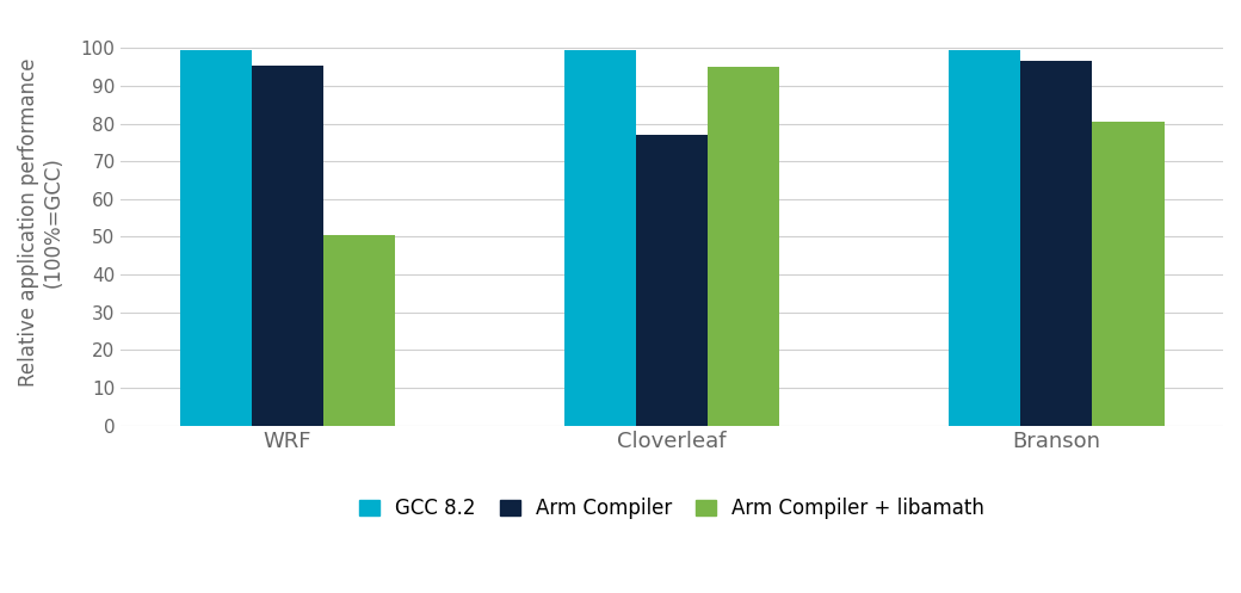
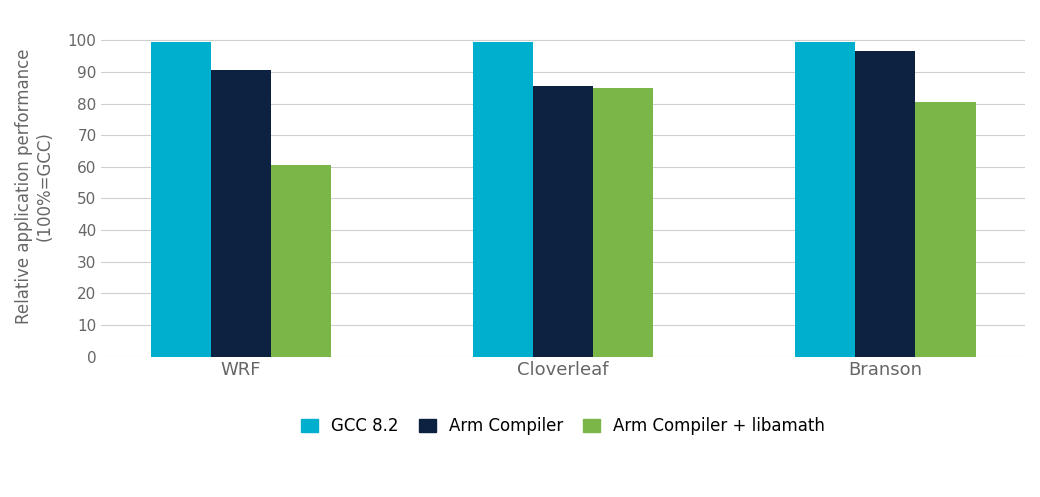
Arm Compiler/WRF: 95.5 -> 90.5
Arm Compiler + libamath/WRF: 50.5 -> 60.5
Arm Compiler/Cloverleaf: 77.0 -> 85.5
Arm Compiler + libamath/Cloverleaf: 95.0 -> 85.0
